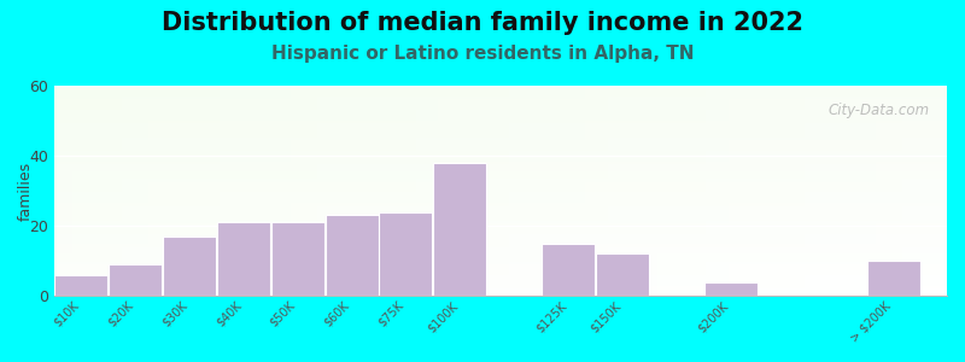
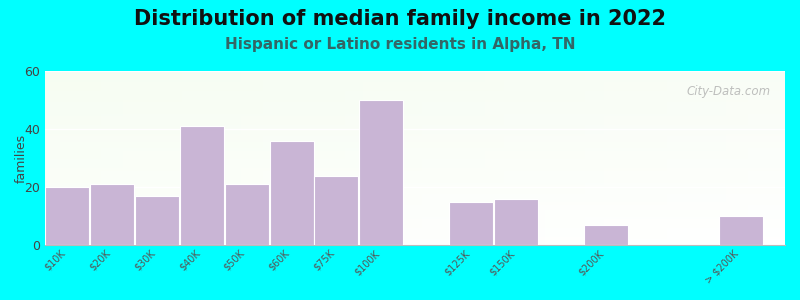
$10K: 6 -> 20
$20K: 9 -> 21
$40K: 21 -> 41
$60K: 23 -> 36
$100K: 38 -> 50
$150K: 12 -> 16
$200K: 4 -> 7
